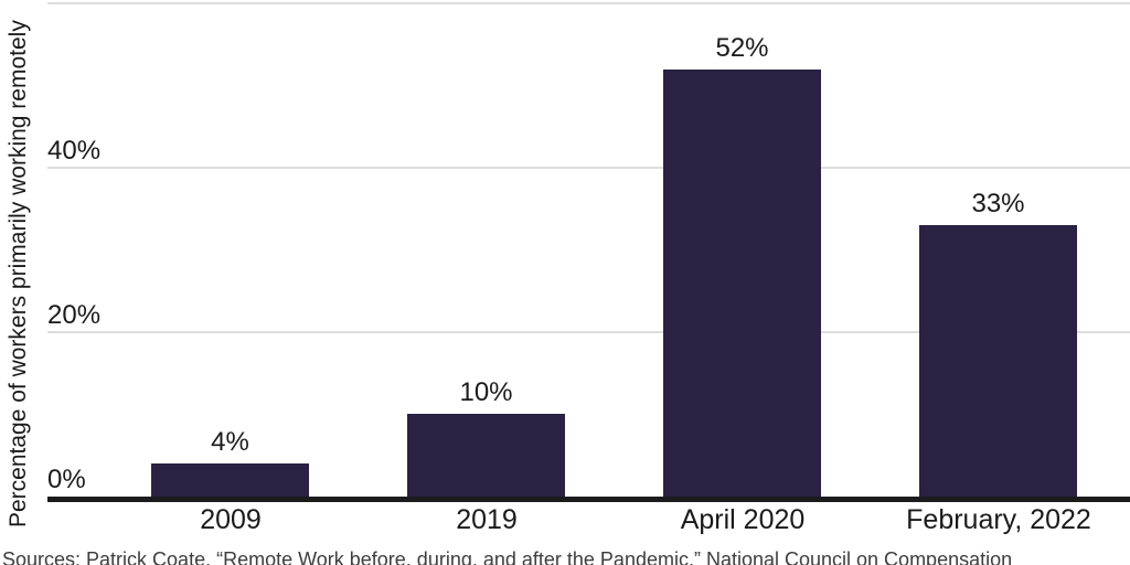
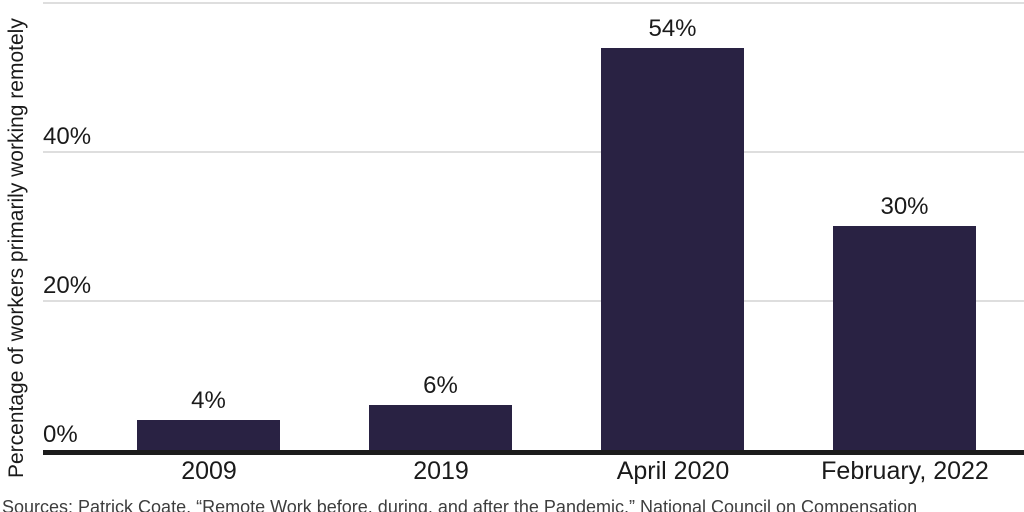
2019: 10% -> 6%
April 2020: 52% -> 54%
February, 2022: 33% -> 30%
